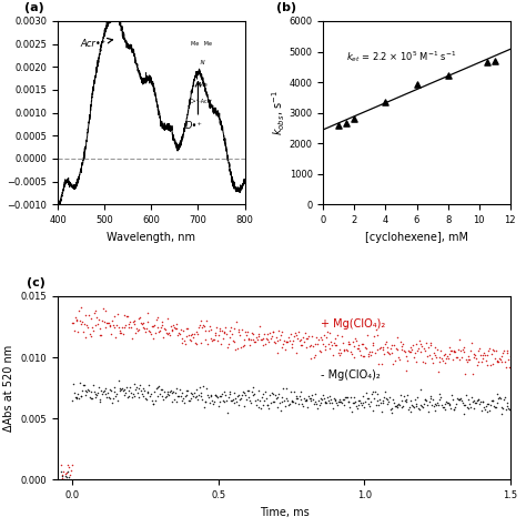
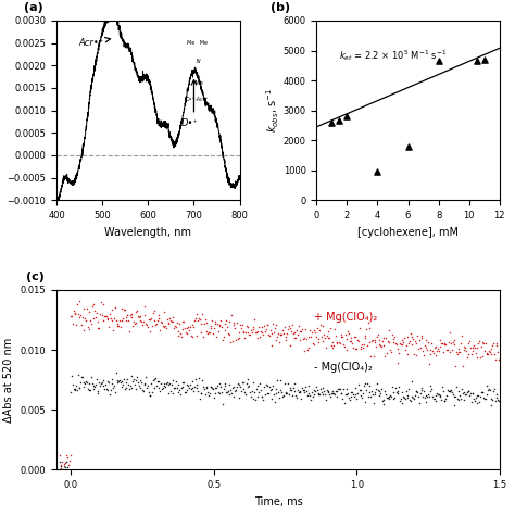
4: 3350 -> 950
6: 3920 -> 1800
8: 4220 -> 4650
